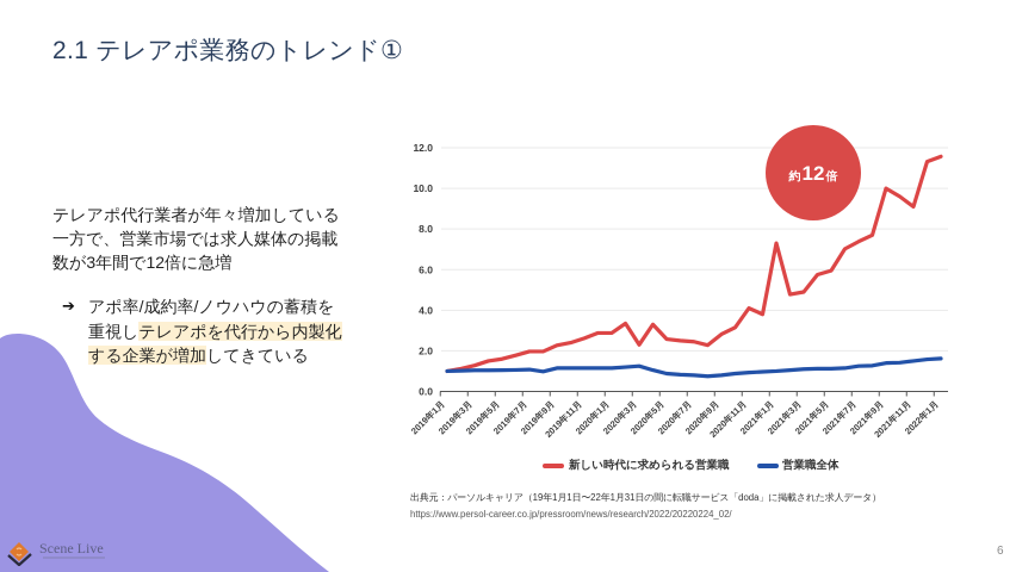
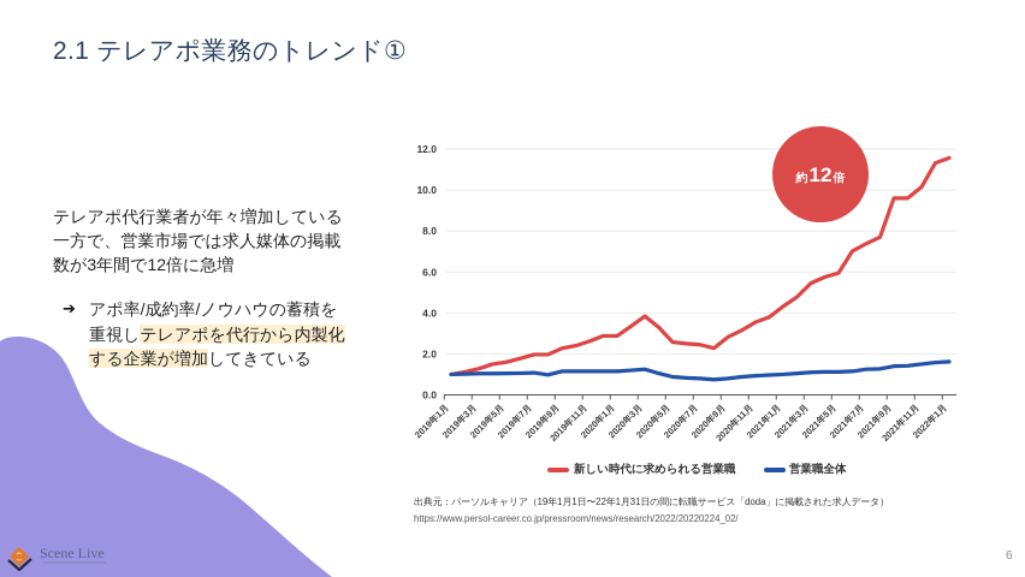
新しい時代に求められる営業職/2020年3月: 2.3 -> 3.8
新しい時代に求められる営業職/2020年11月: 4.1 -> 3.5
新しい時代に求められる営業職/2021年1月: 7.3 -> 4.3
新しい時代に求められる営業職/2021年3月: 4.9 -> 5.5
新しい時代に求められる営業職/2021年9月: 10.0 -> 9.6
新しい時代に求められる営業職/2021年11月: 9.1 -> 10.2
